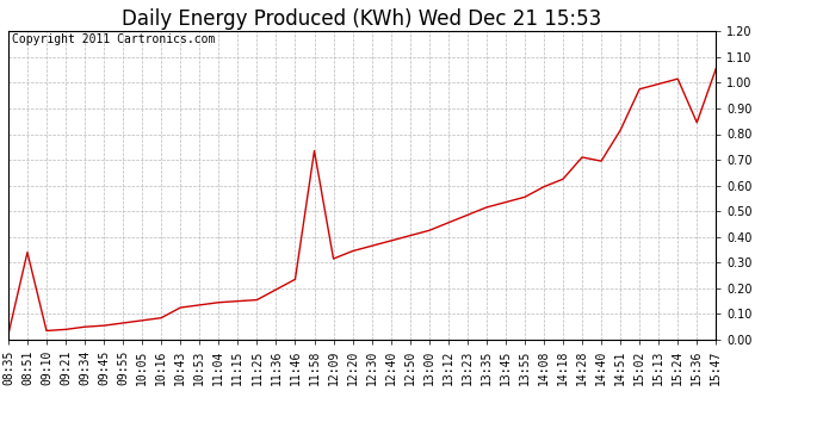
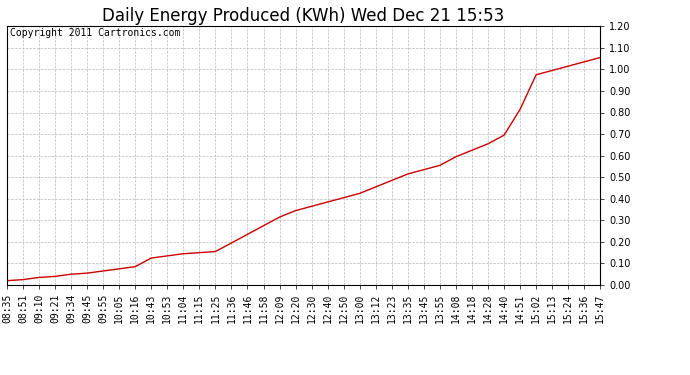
08:51: 0.340 -> 0.025
11:58: 0.735 -> 0.275
14:28: 0.710 -> 0.655
15:36: 0.845 -> 1.035
